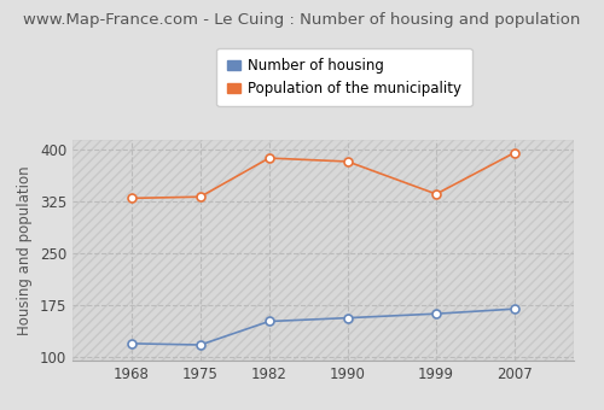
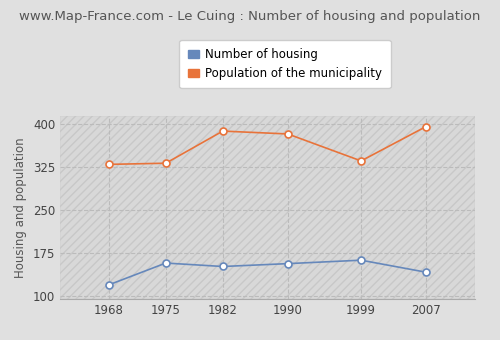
Number of housing/1975: 118 -> 158
Number of housing/2007: 170 -> 142
